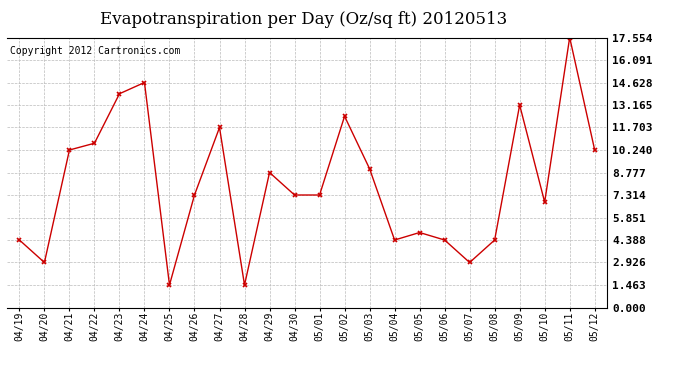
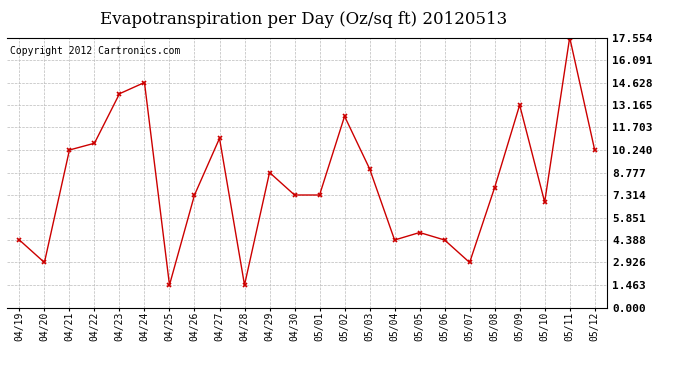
04/27: 11.7 -> 11.0
05/08: 4.4 -> 7.8
